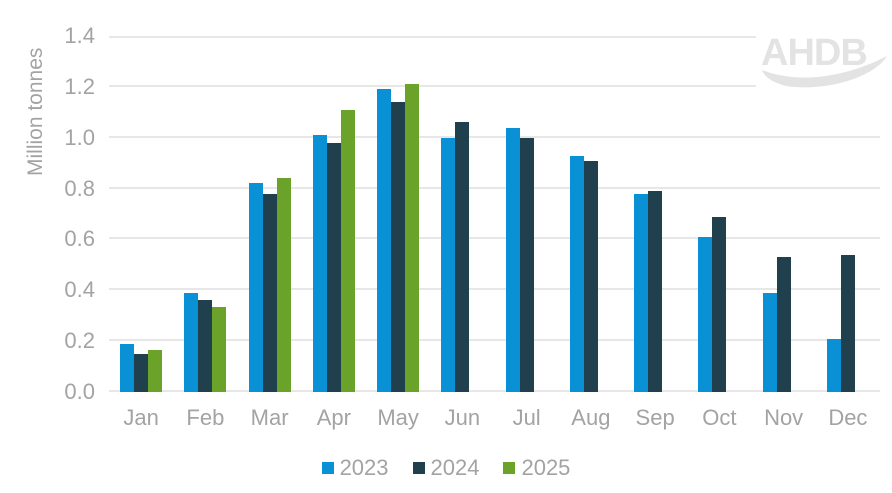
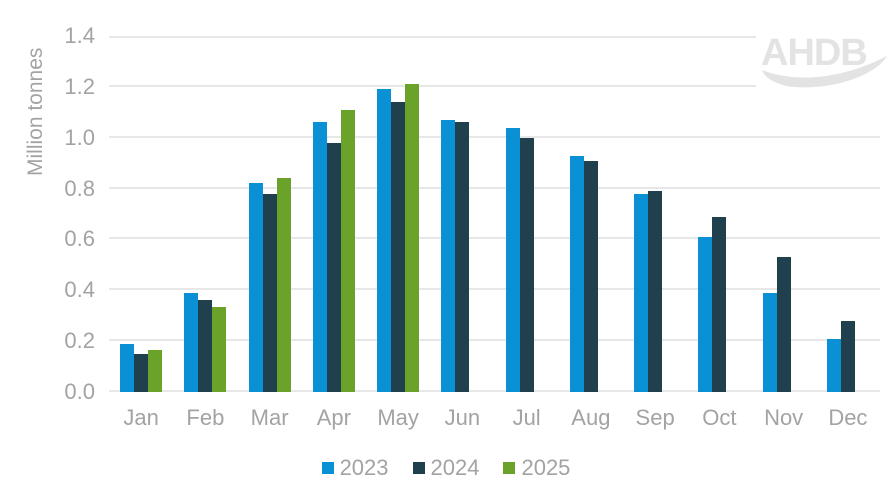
2023/Apr: 1.01 -> 1.06
2023/Jun: 1.00 -> 1.07
2024/Dec: 0.54 -> 0.28
